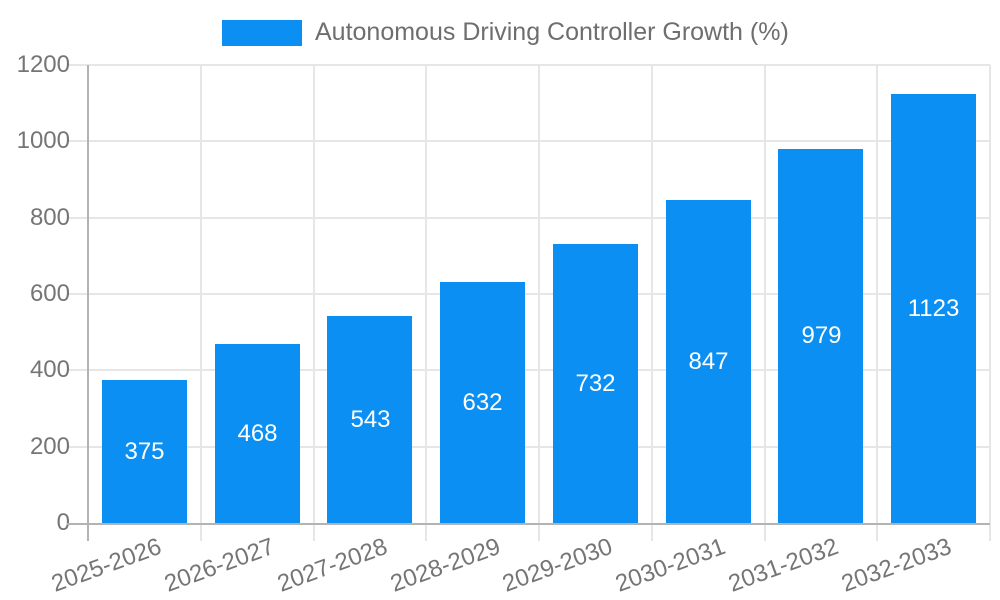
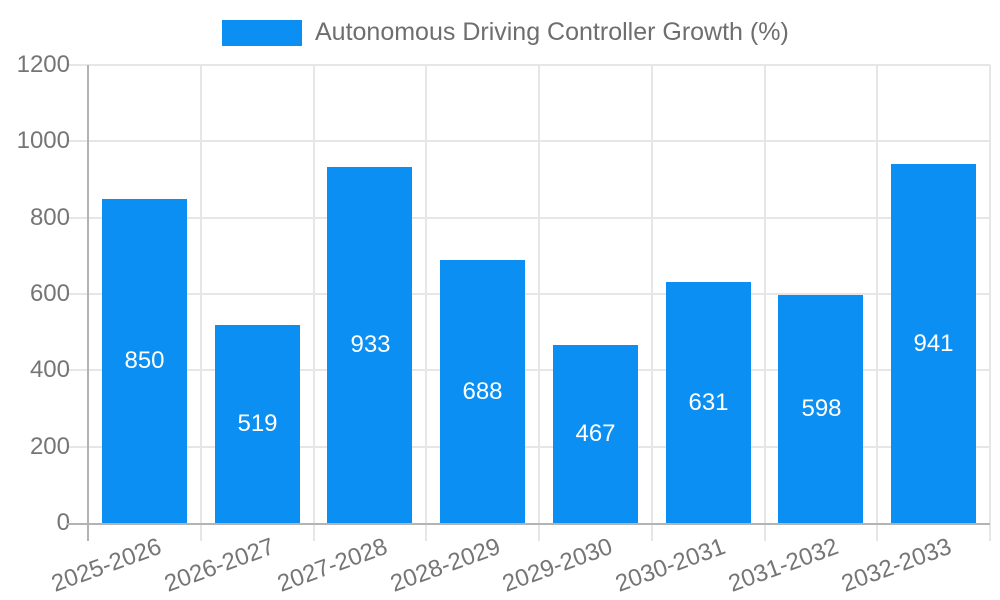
2025-2026: 375 -> 850
2026-2027: 468 -> 519
2027-2028: 543 -> 933
2028-2029: 632 -> 688
2029-2030: 732 -> 467
2030-2031: 847 -> 631
2031-2032: 979 -> 598
2032-2033: 1123 -> 941
